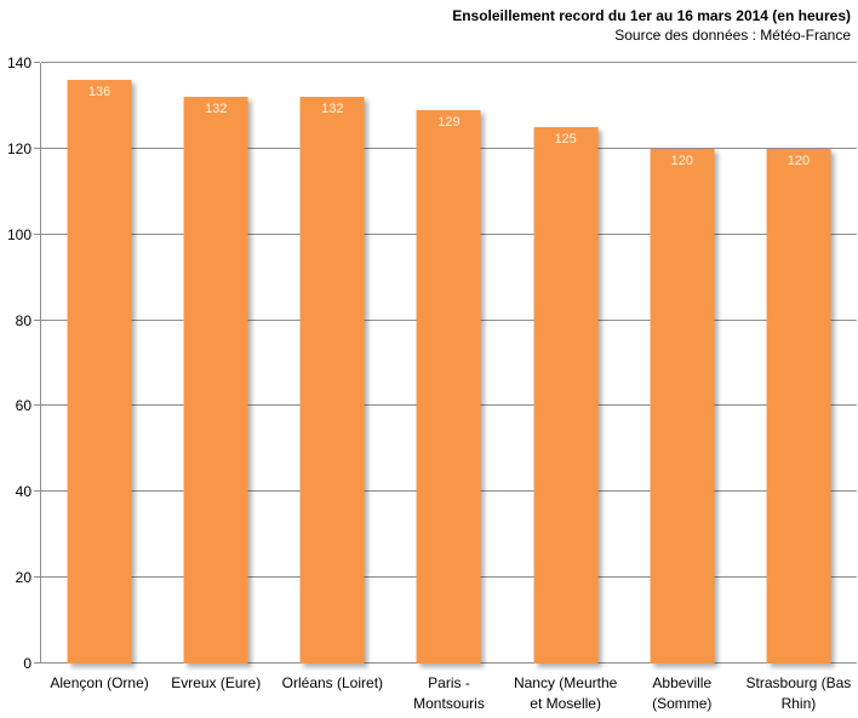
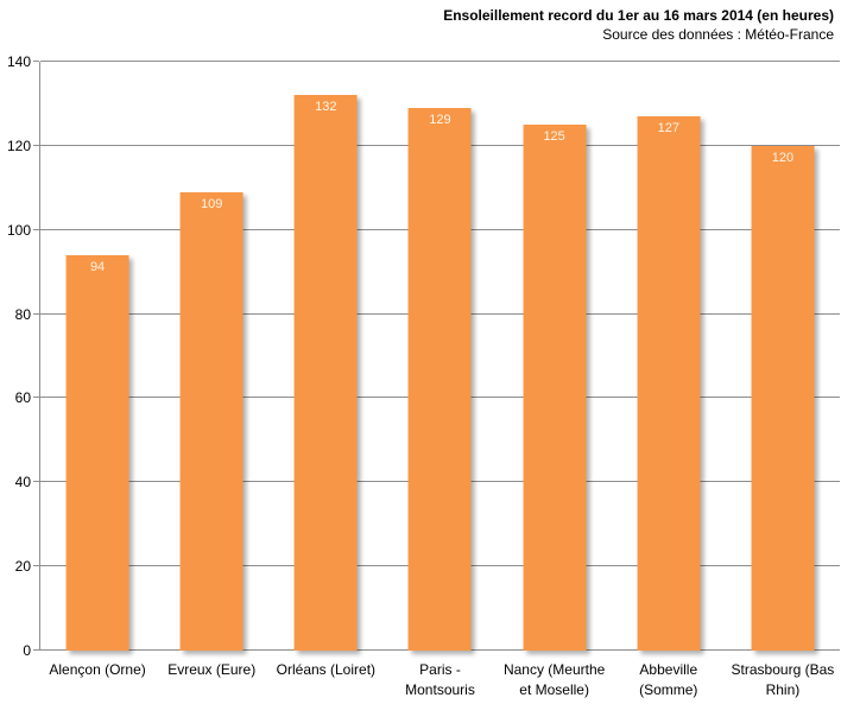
Alençon (Orne): 136 -> 94
Evreux (Eure): 132 -> 109
Abbeville (Somme): 120 -> 127
